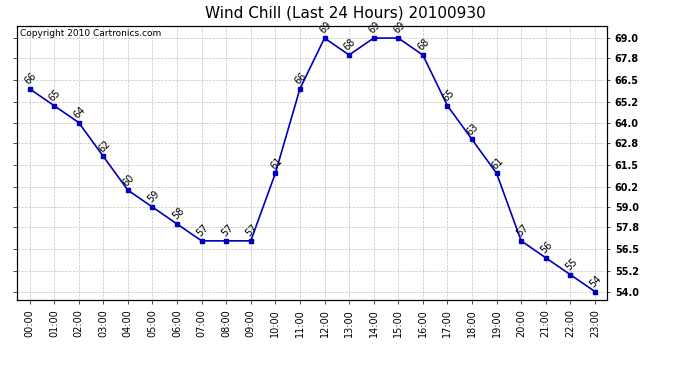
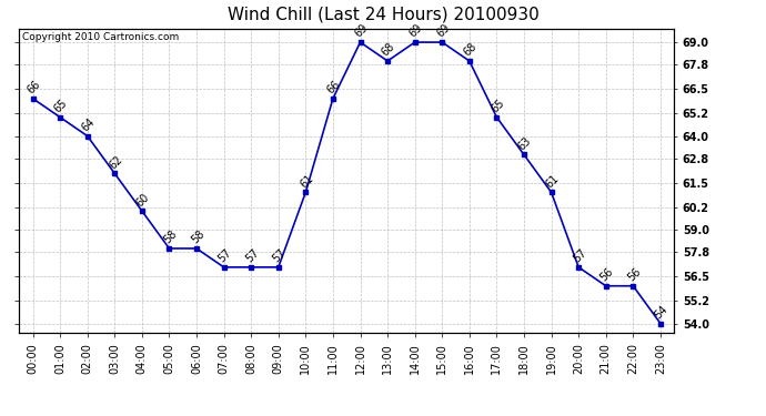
05:00: 59 -> 58
22:00: 55 -> 56
